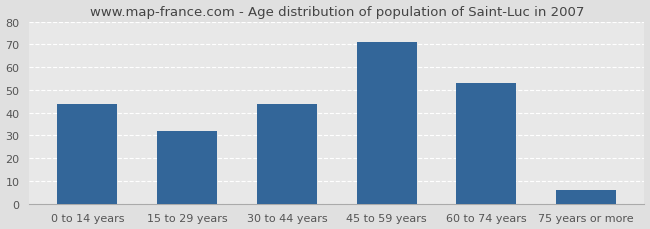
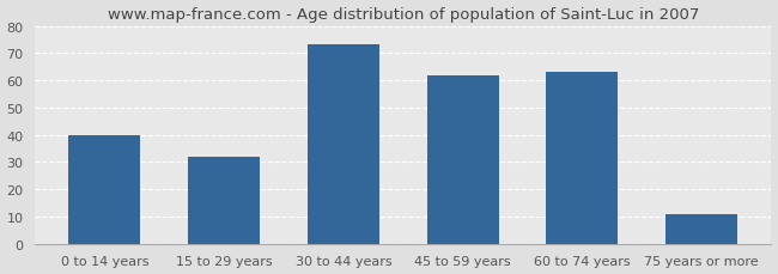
0 to 14 years: 44 -> 40
30 to 44 years: 44 -> 73
45 to 59 years: 71 -> 62
60 to 74 years: 53 -> 63
75 years or more: 6 -> 11
